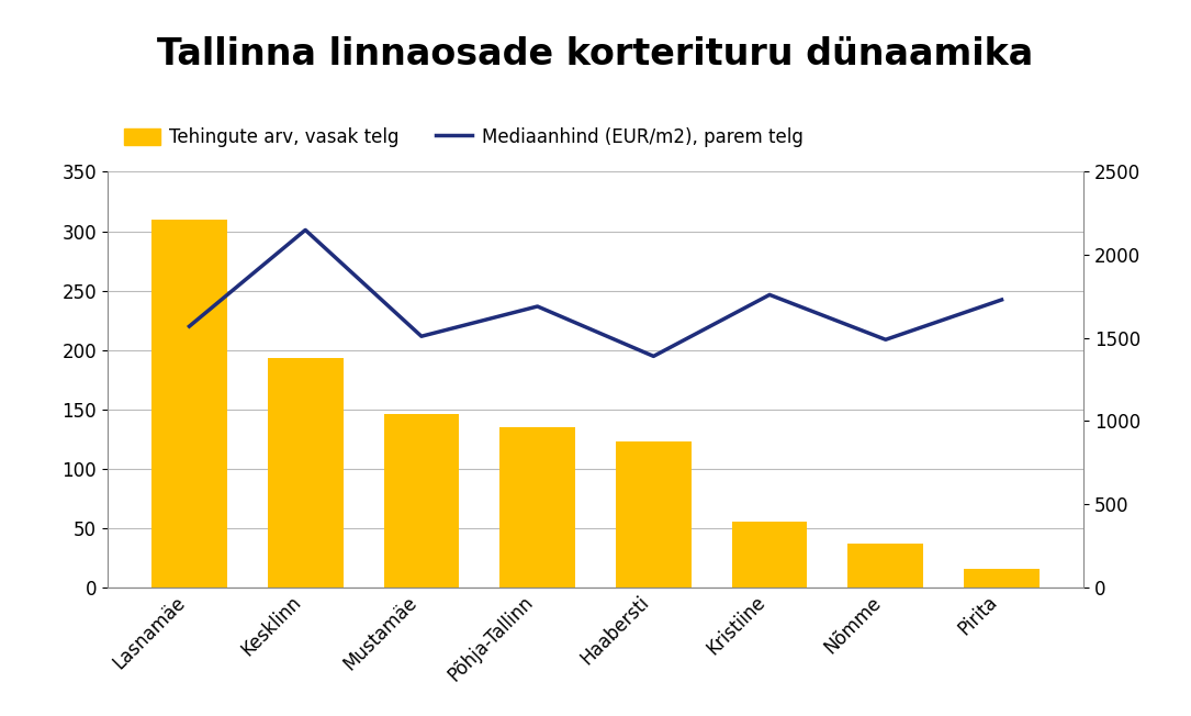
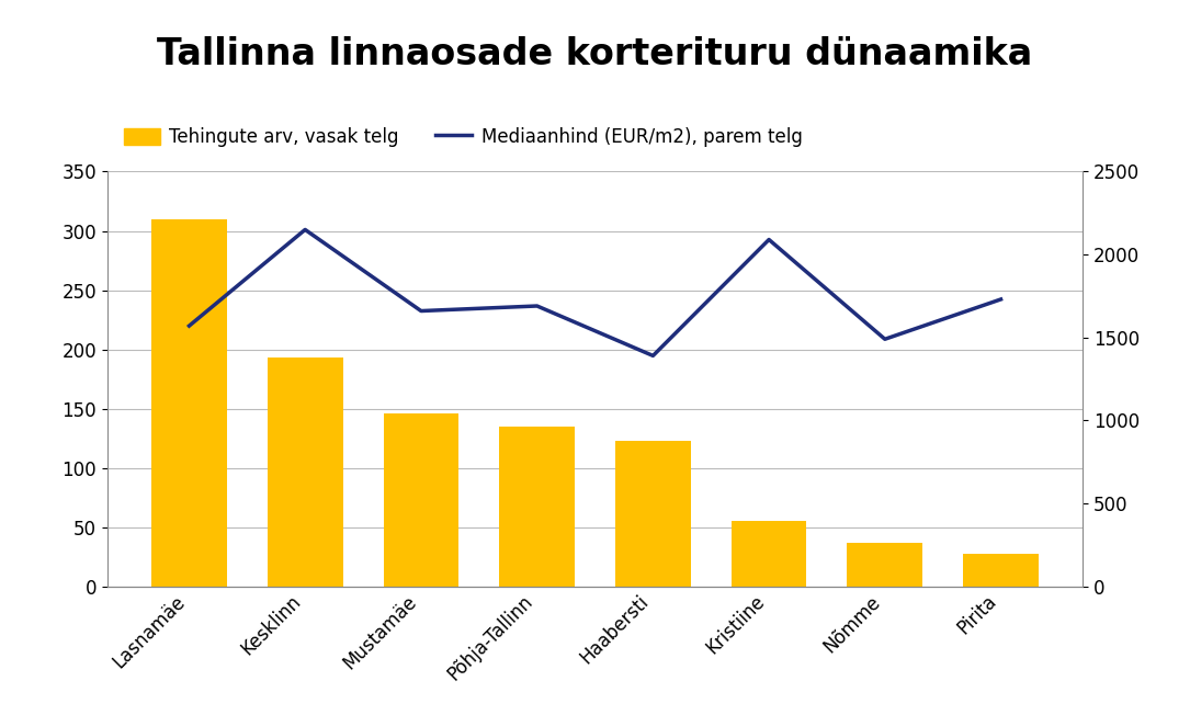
Mediaanhind (EUR/m2), parem telg/Mustamäe: 1510 -> 1660
Mediaanhind (EUR/m2), parem telg/Kristiine: 1760 -> 2090
Tehingute arv, vasak telg/Pirita: 15 -> 27
